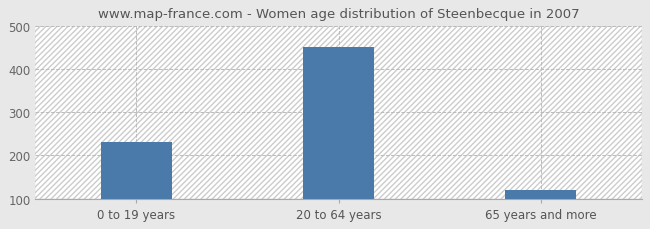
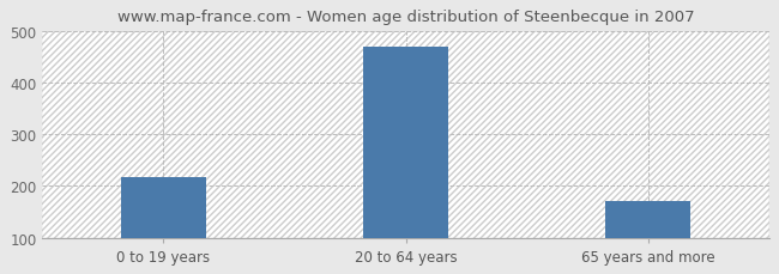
0 to 19 years: 230 -> 217
20 to 64 years: 450 -> 469
65 years and more: 120 -> 170
